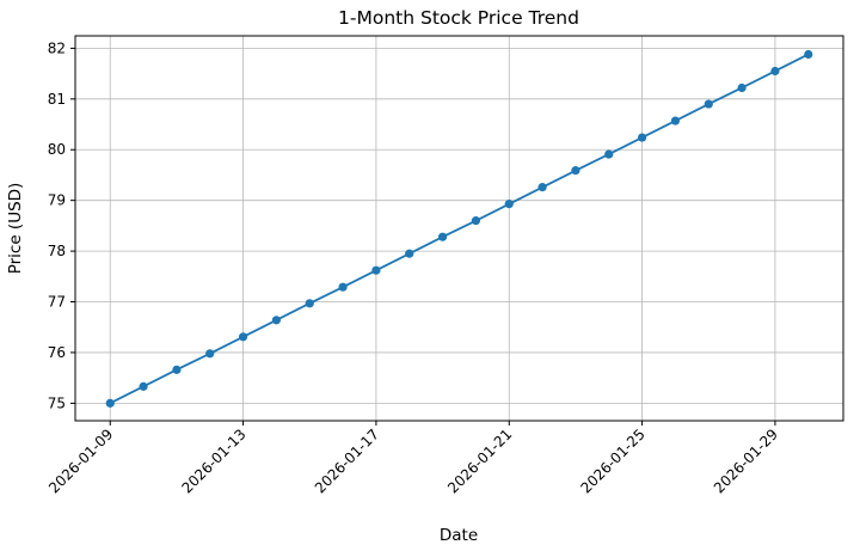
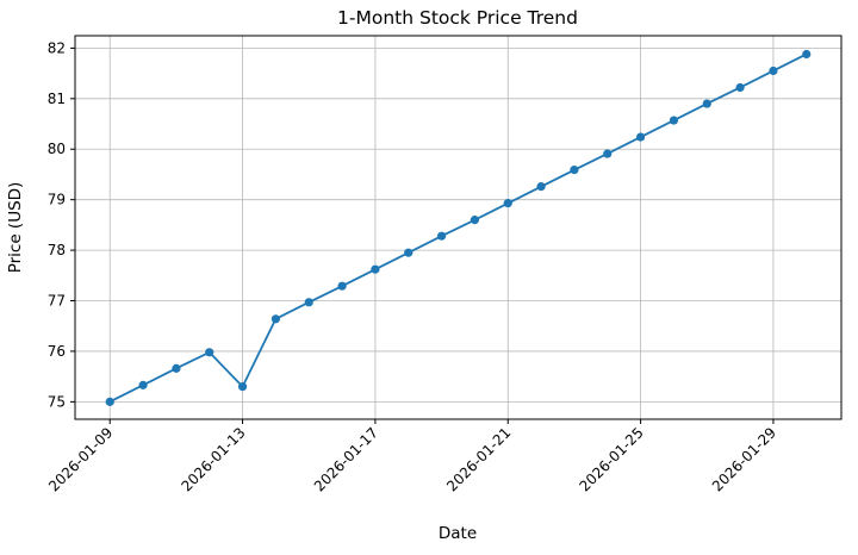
2026-01-13: 76.3 -> 75.3
